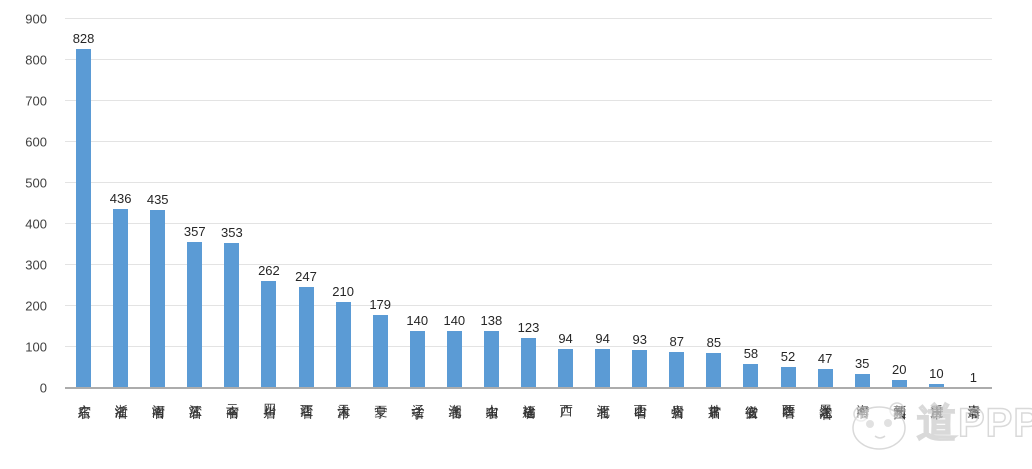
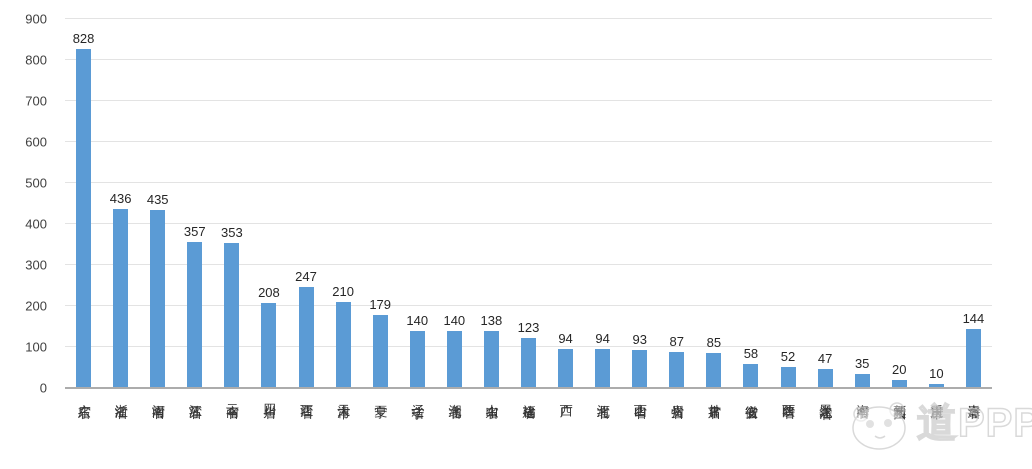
四川省: 262 -> 208
青海省: 1 -> 144
